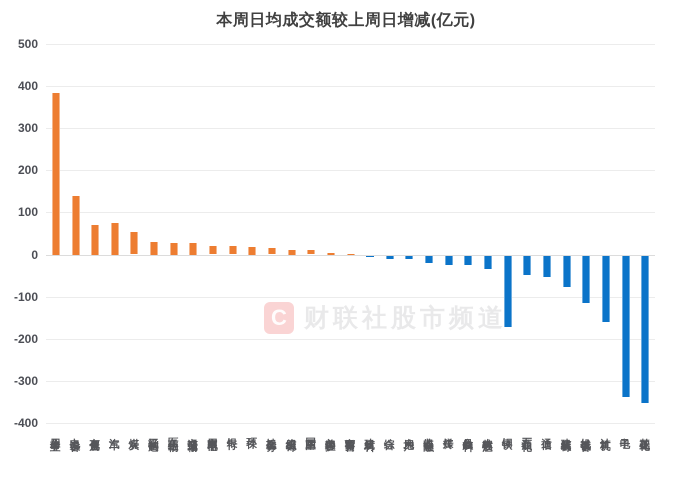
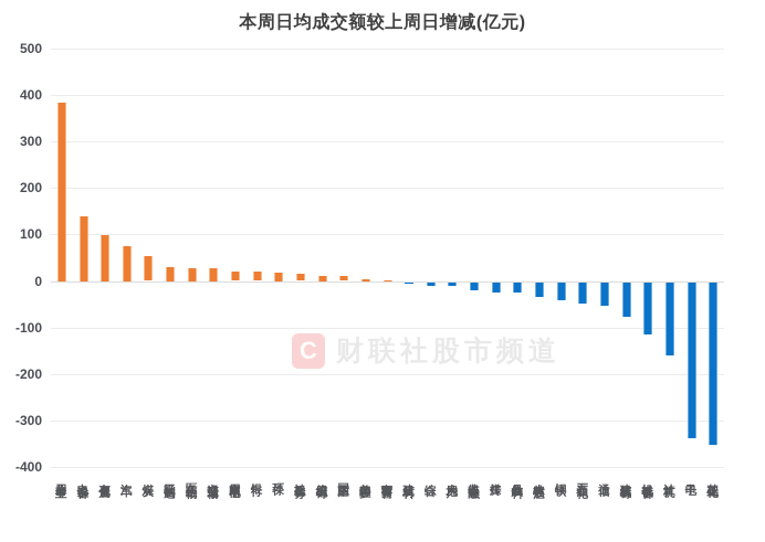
有色金属: 70 -> 100
钢铁: -170 -> -40
